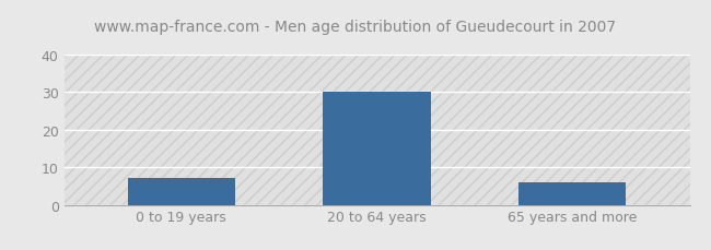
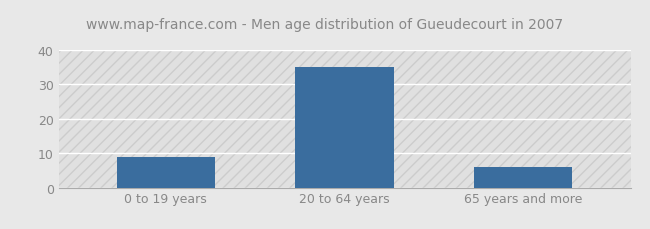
0 to 19 years: 7 -> 9
20 to 64 years: 30 -> 35
